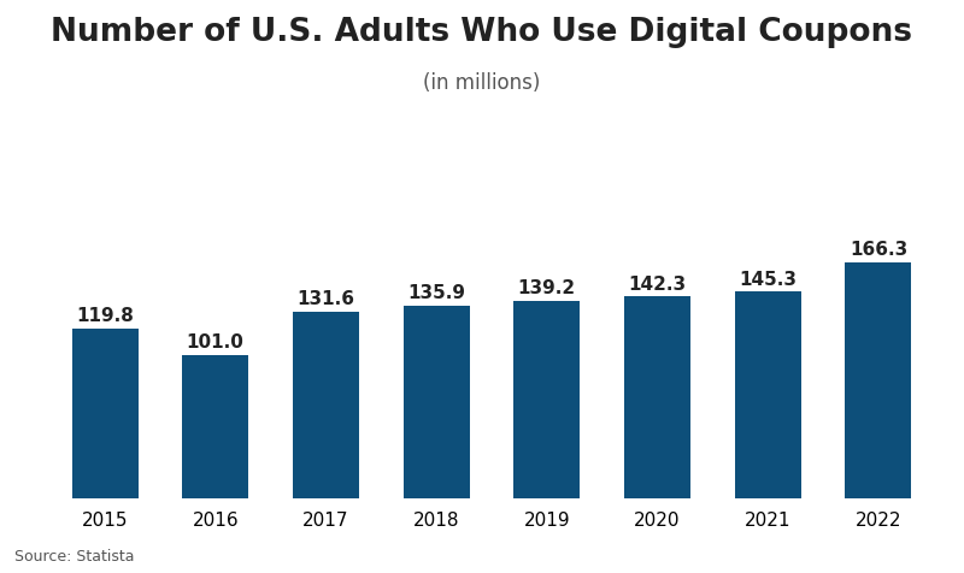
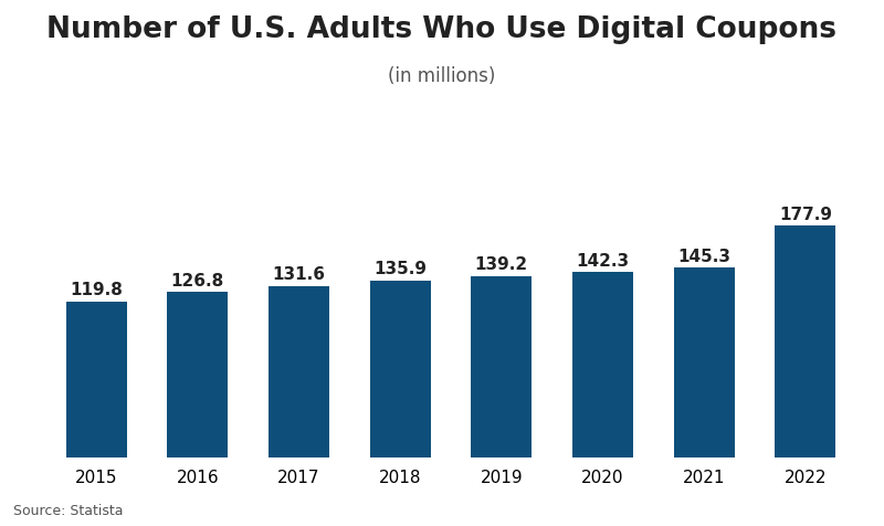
2016: 101.0 -> 126.8
2022: 166.3 -> 177.9
